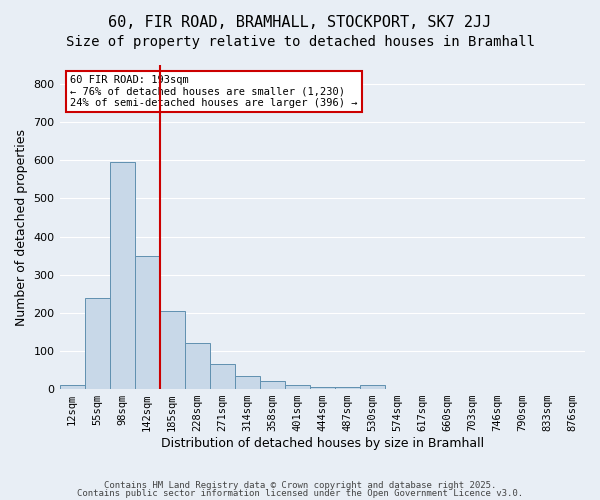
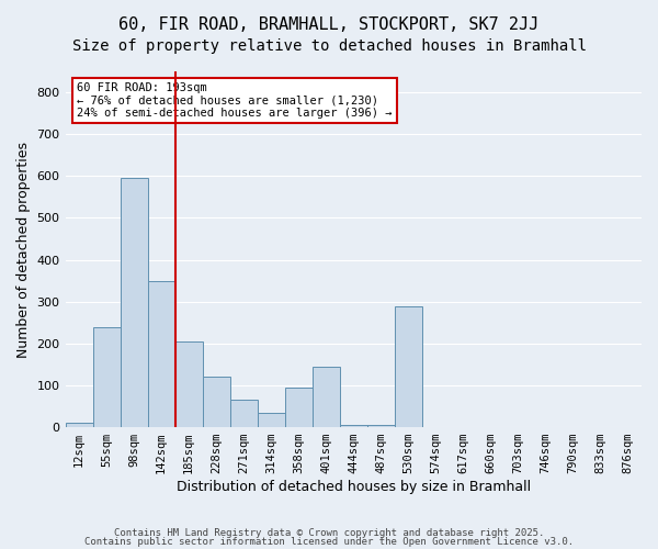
358sqm: 20 -> 95
401sqm: 10 -> 145
530sqm: 10 -> 290
